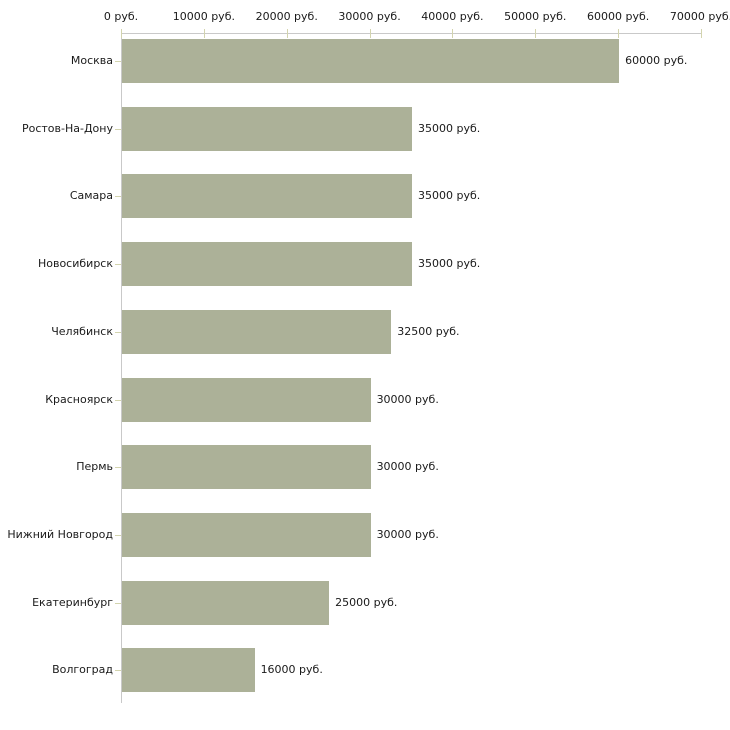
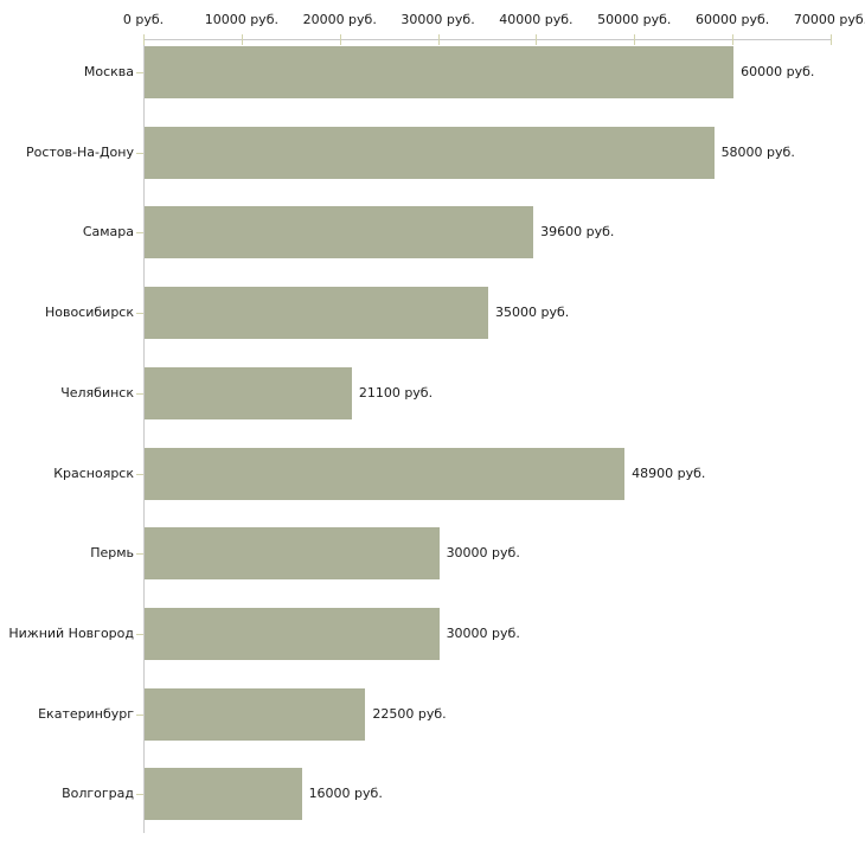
Ростов-На-Дону: 35000 -> 58000
Самара: 35000 -> 39600
Челябинск: 32500 -> 21100
Красноярск: 30000 -> 48900
Екатеринбург: 25000 -> 22500
